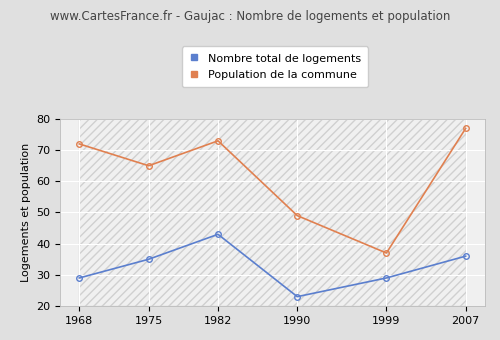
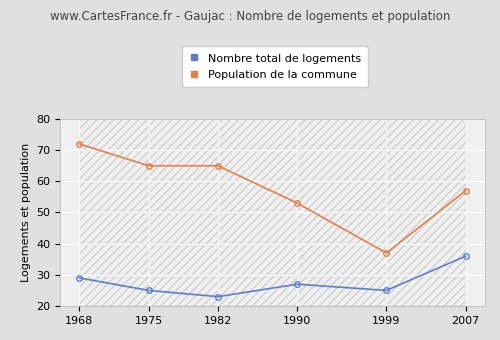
Nombre total de logements/1975: 35 -> 25
Nombre total de logements/1982: 43 -> 23
Population de la commune/1982: 73 -> 65
Nombre total de logements/1990: 23 -> 27
Population de la commune/1990: 49 -> 53
Nombre total de logements/1999: 29 -> 25
Population de la commune/2007: 77 -> 57
